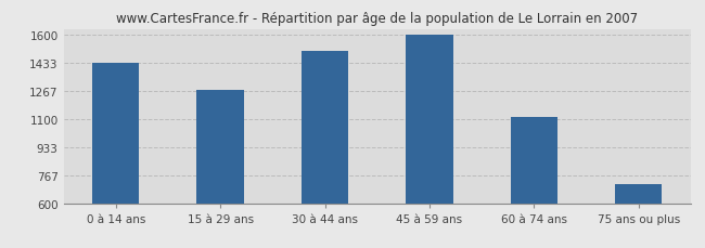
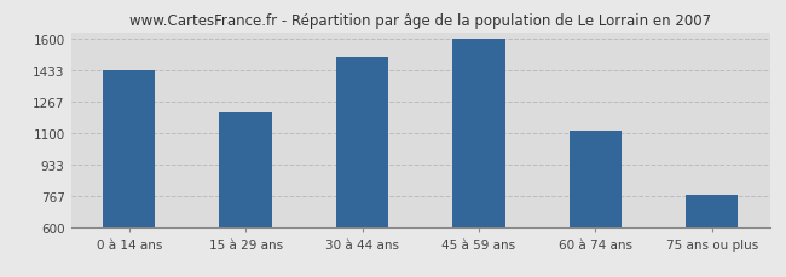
15 à 29 ans: 1270 -> 1210
75 ans ou plus: 710 -> 770
